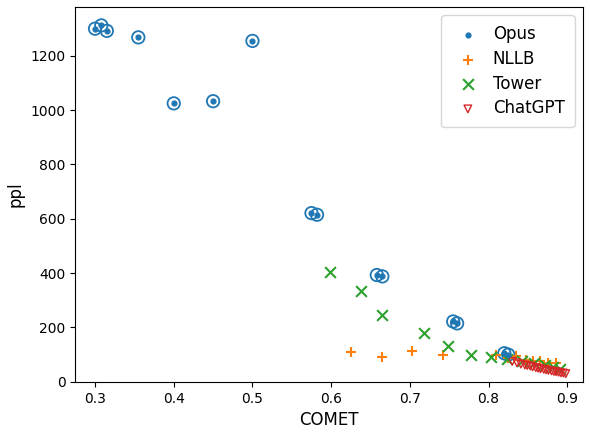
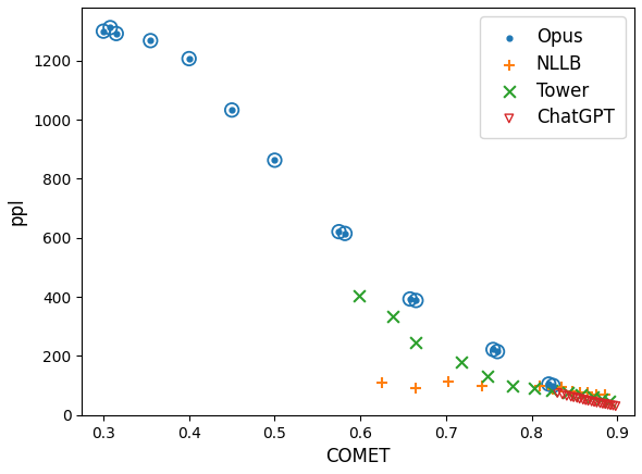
Opus/0.4: 1025 -> 1207
Opus/0.5: 1255 -> 863
